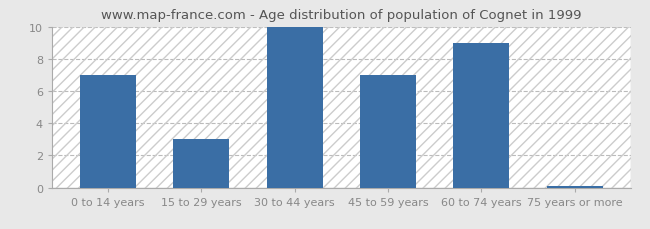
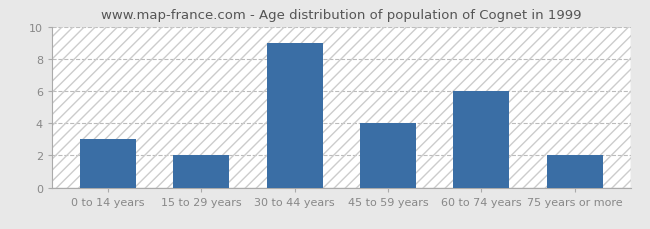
0 to 14 years: 7.0 -> 3.0
15 to 29 years: 3.0 -> 2.0
30 to 44 years: 10.0 -> 9.0
45 to 59 years: 7.0 -> 4.0
60 to 74 years: 9.0 -> 6.0
75 years or more: 0.1 -> 2.0
